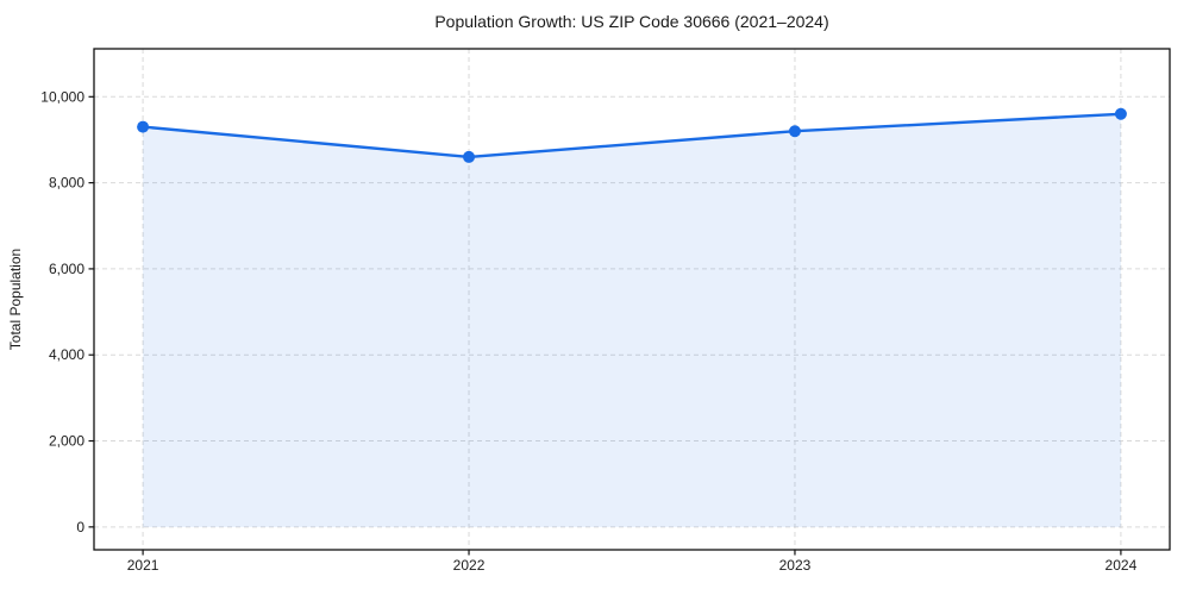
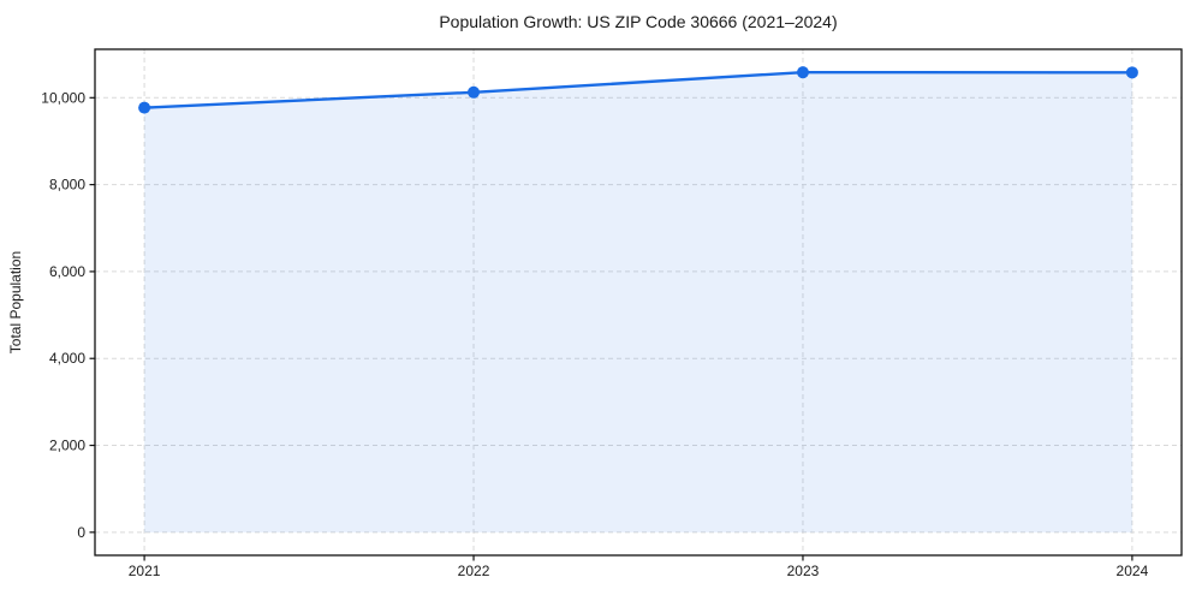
2021: 9300 -> 9800
2022: 8600 -> 10100
2023: 9200 -> 10600
2024: 9600 -> 10600
